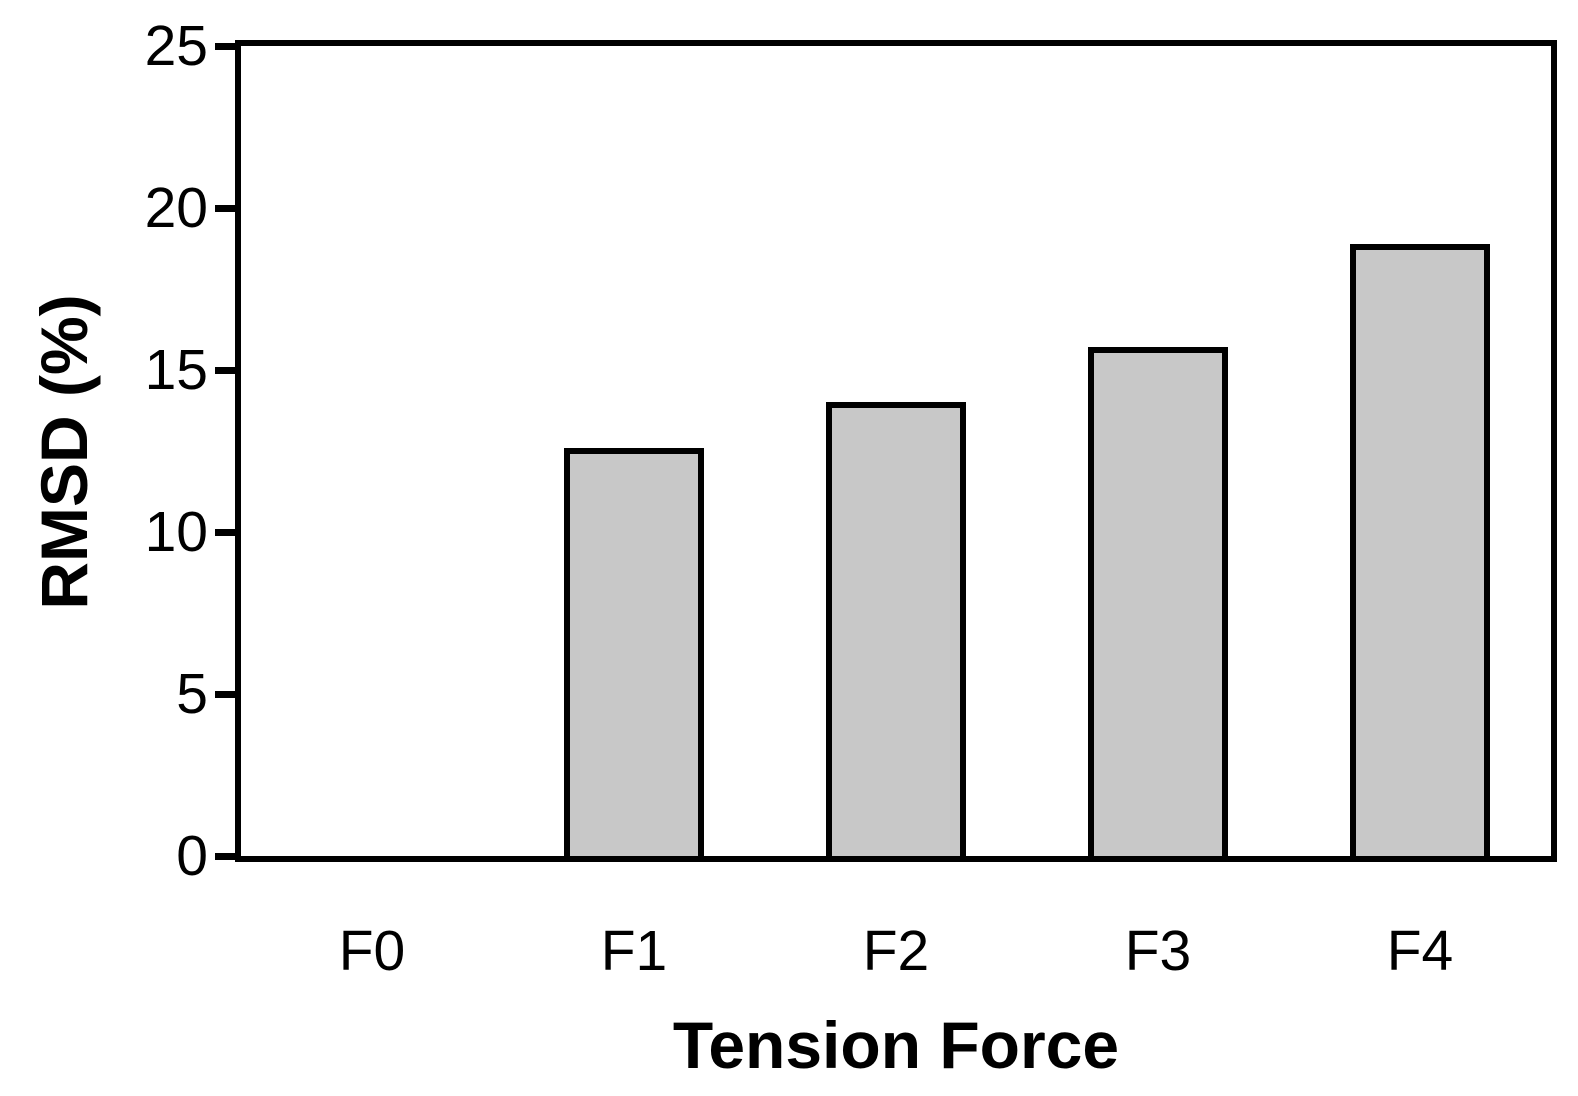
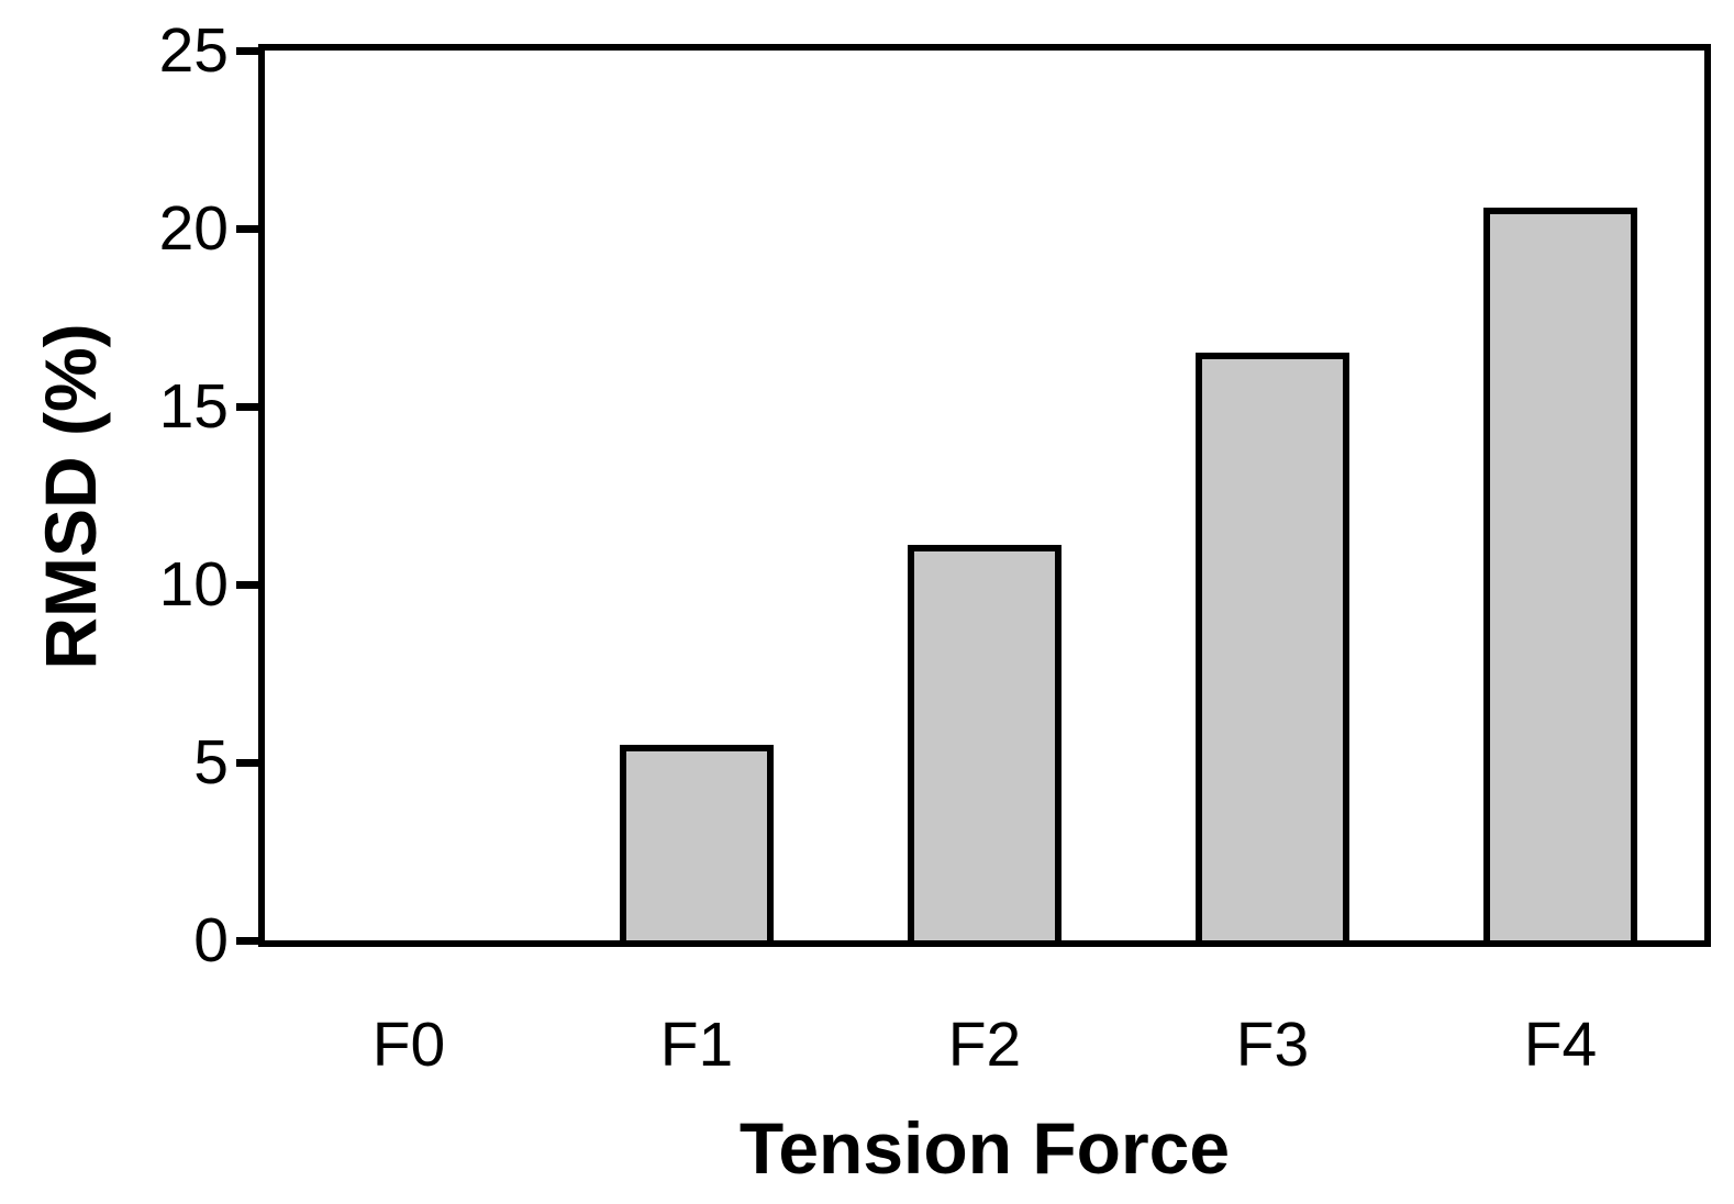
F1: 12.6 -> 5.5
F2: 14.0 -> 11.1
F3: 15.7 -> 16.5
F4: 18.9 -> 20.6
